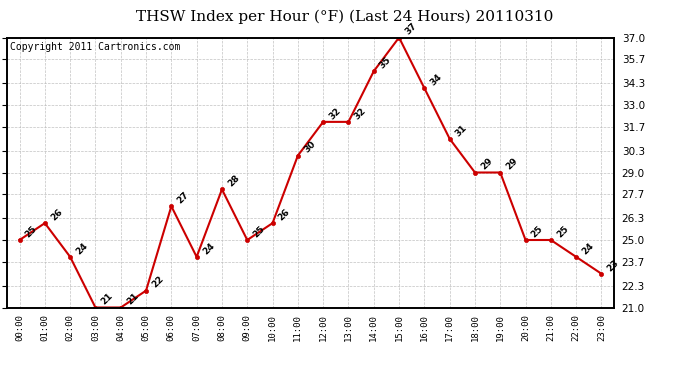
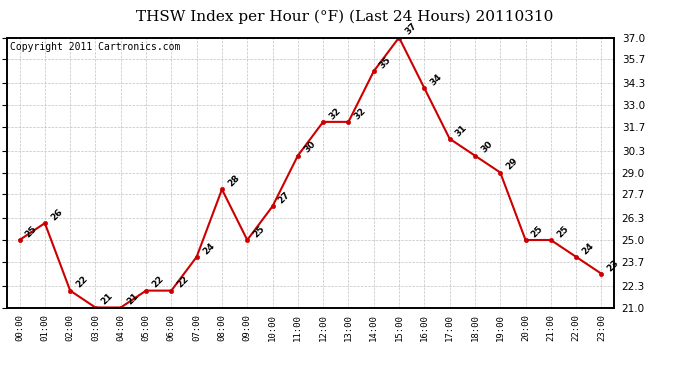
02:00: 24 -> 22
06:00: 27 -> 22
10:00: 26 -> 27
18:00: 29 -> 30
